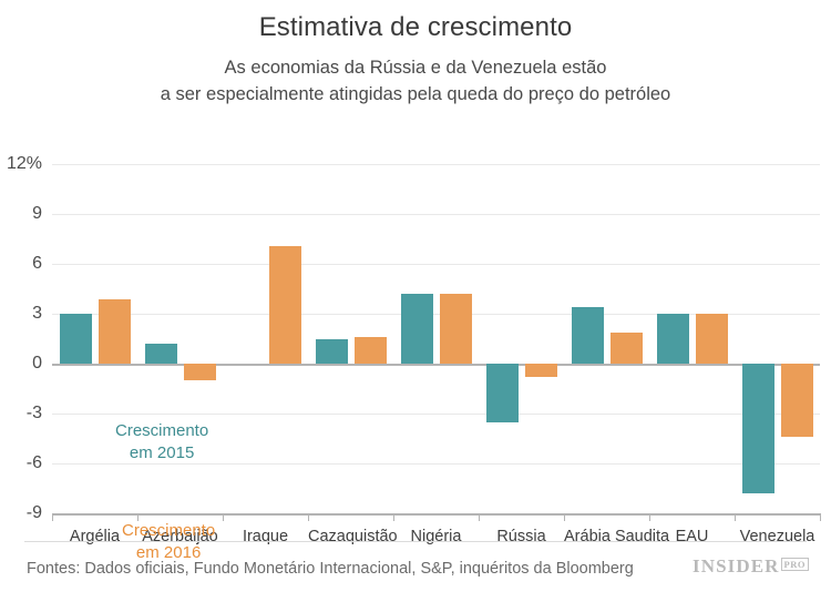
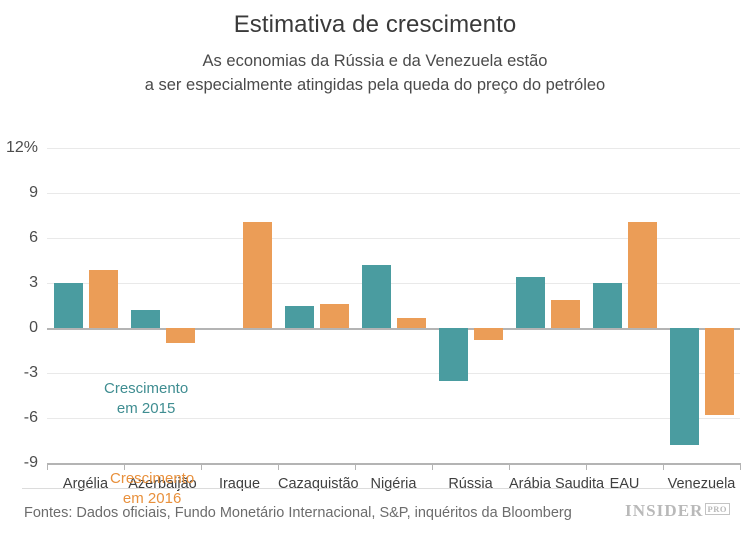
Crescimento em 2016/Nigéria: 4.2% -> 0.7%
Crescimento em 2016/EAU: 3.0% -> 7.1%
Crescimento em 2016/Venezuela: -4.4% -> -5.8%
